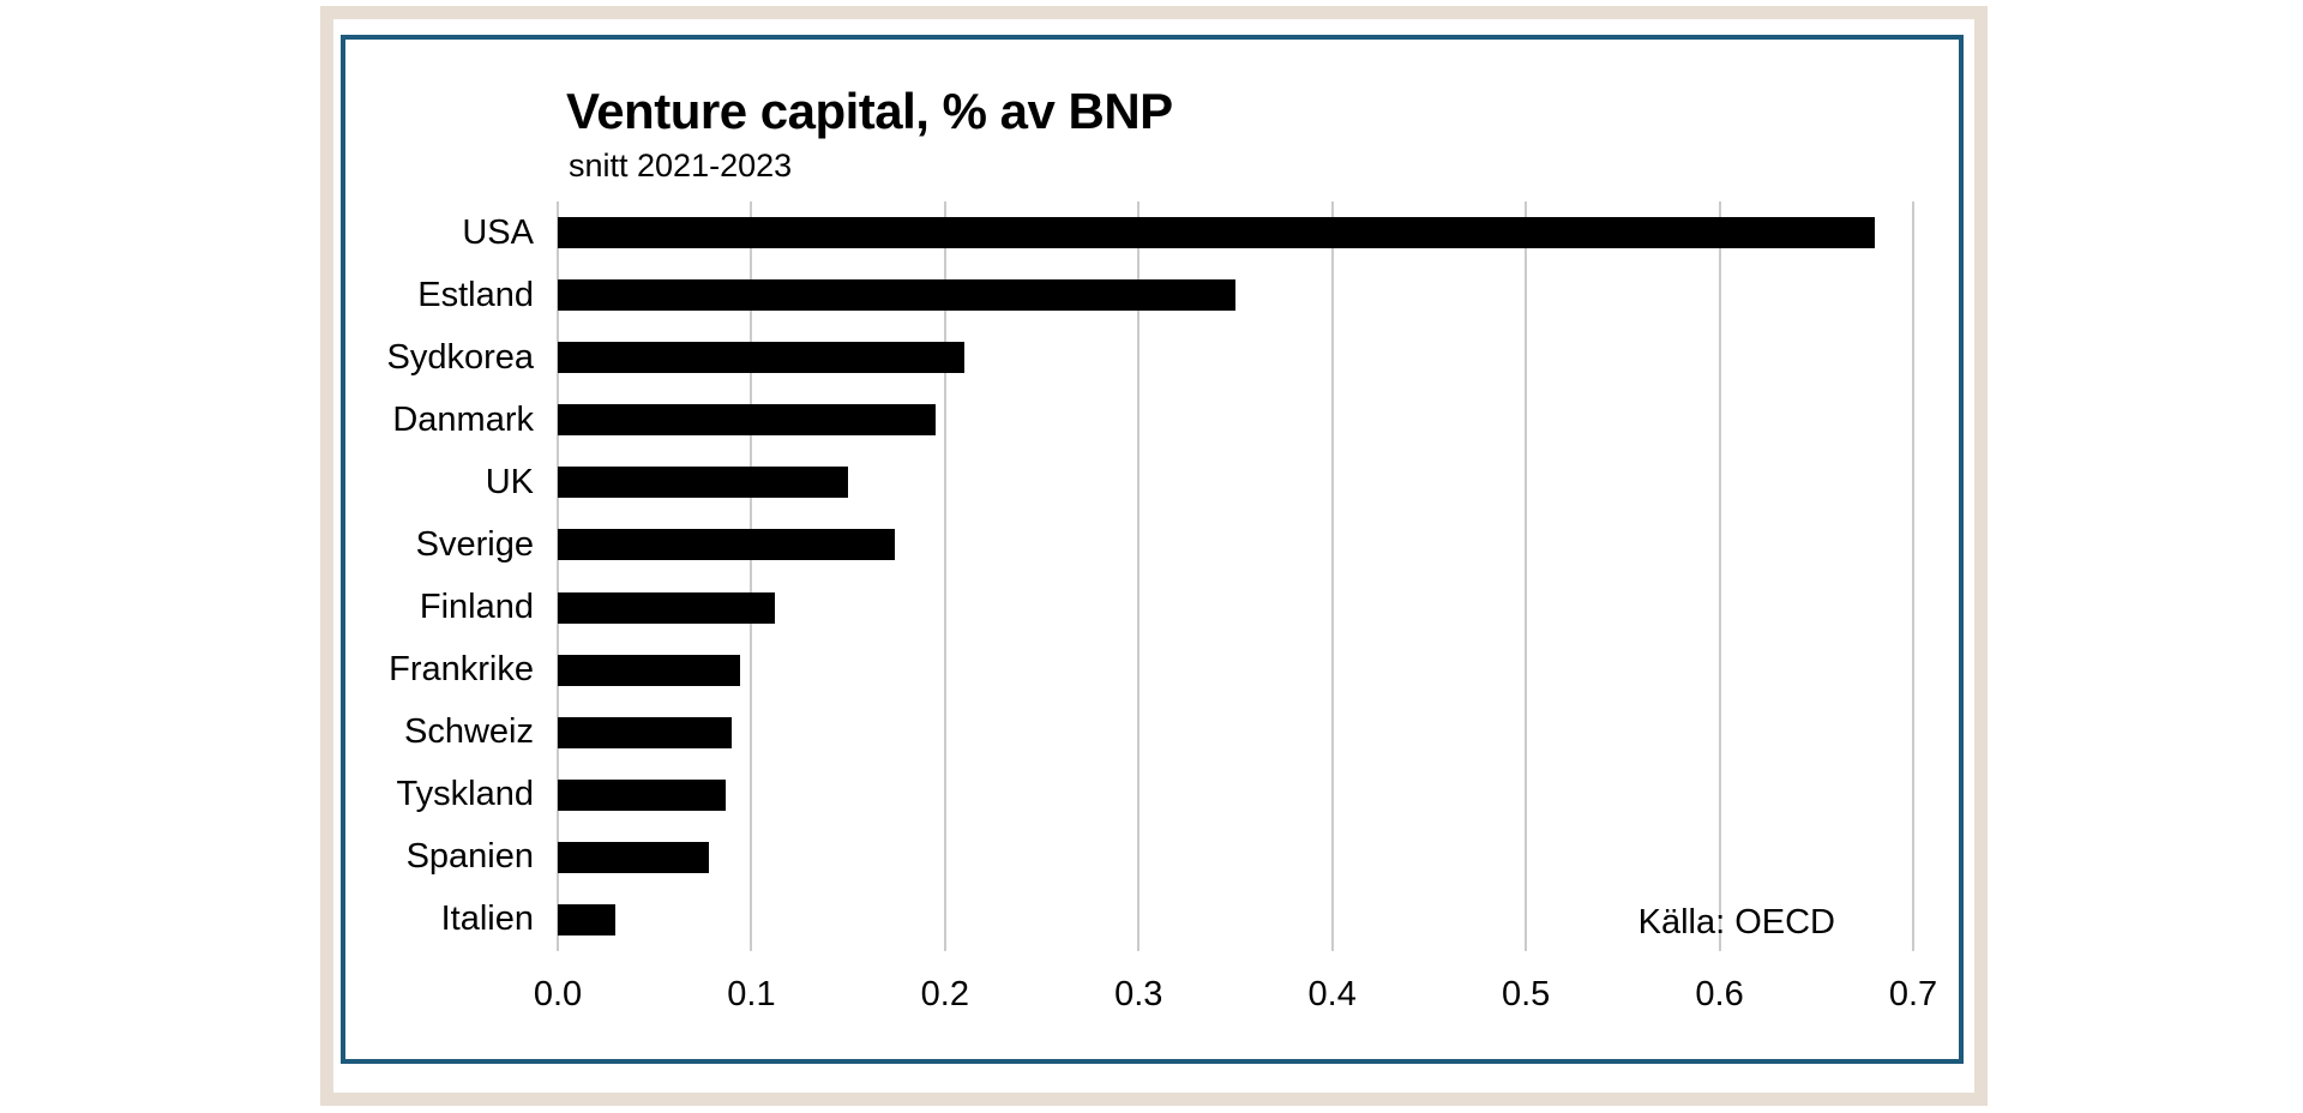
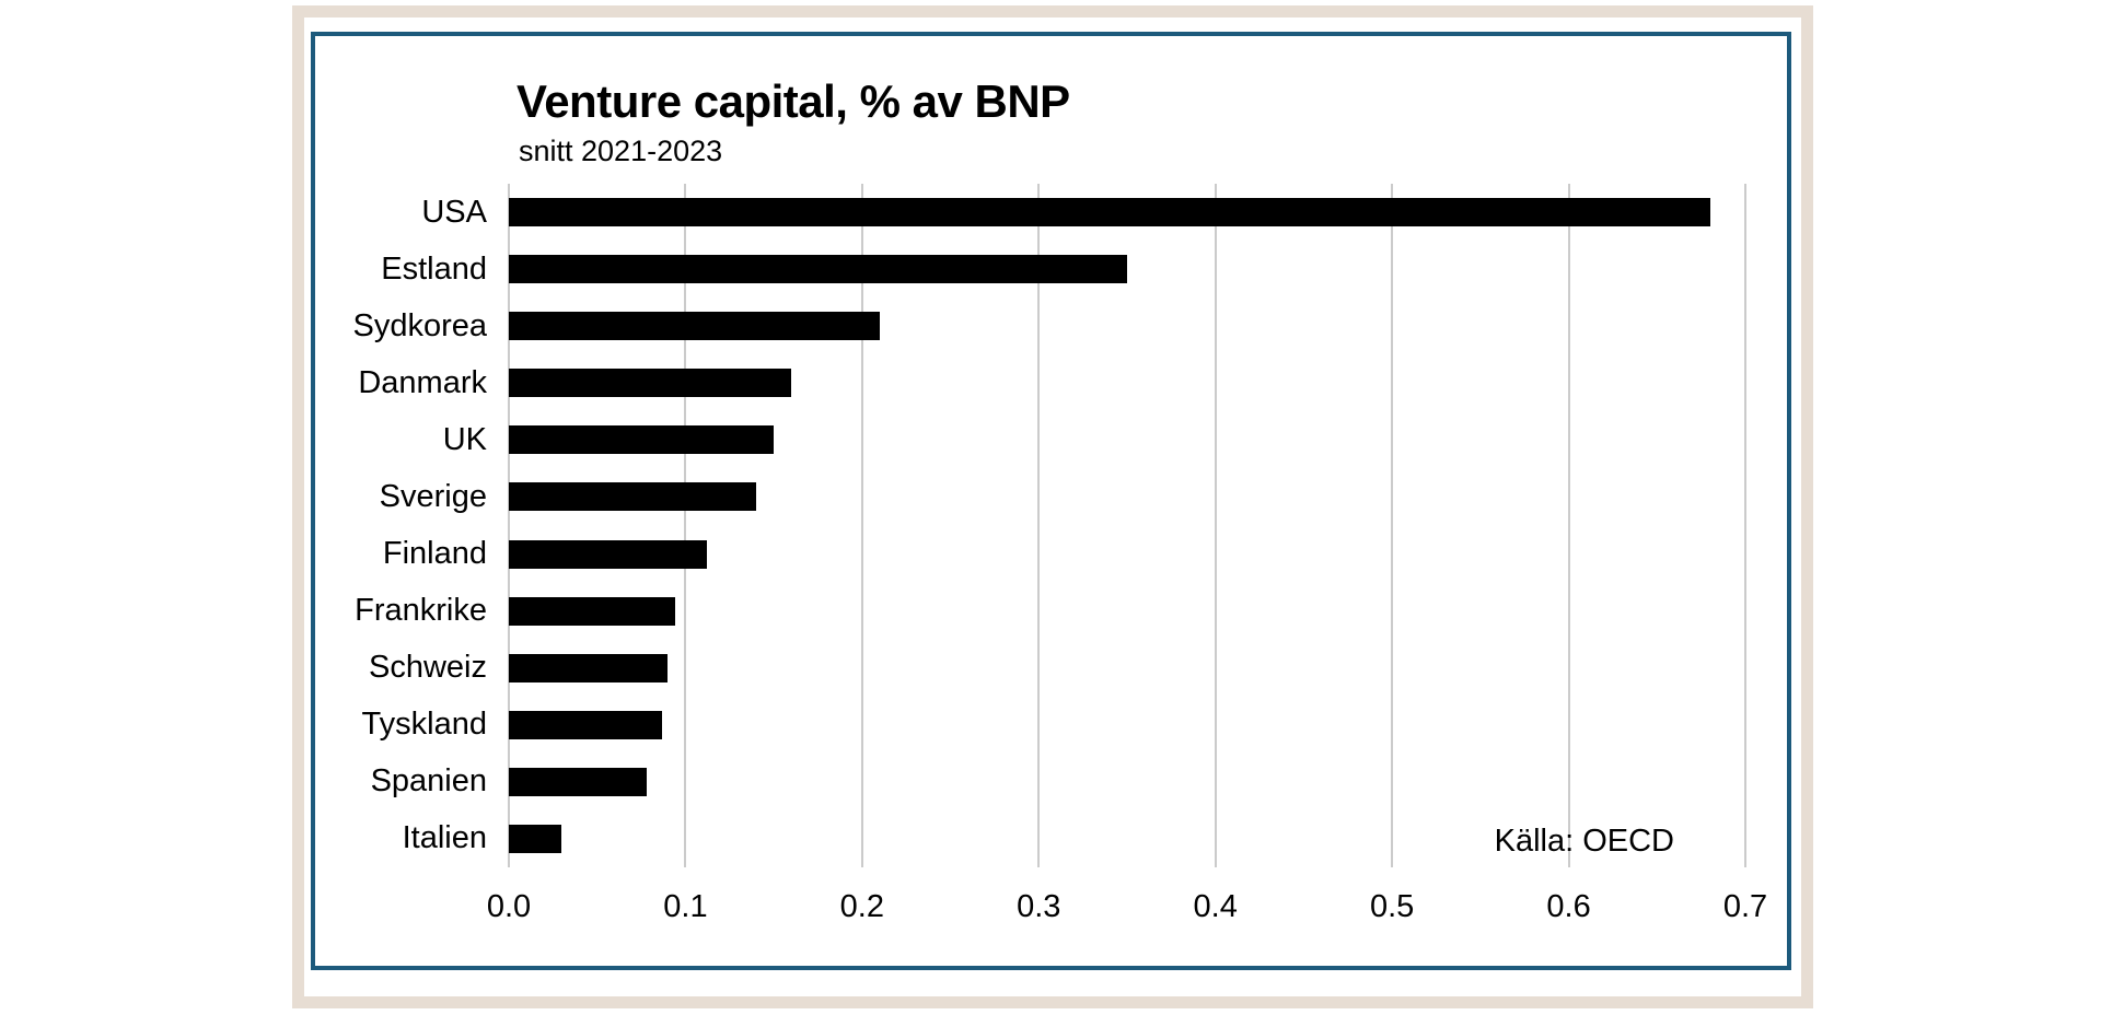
Danmark: 0.195 -> 0.160
Sverige: 0.174 -> 0.140
